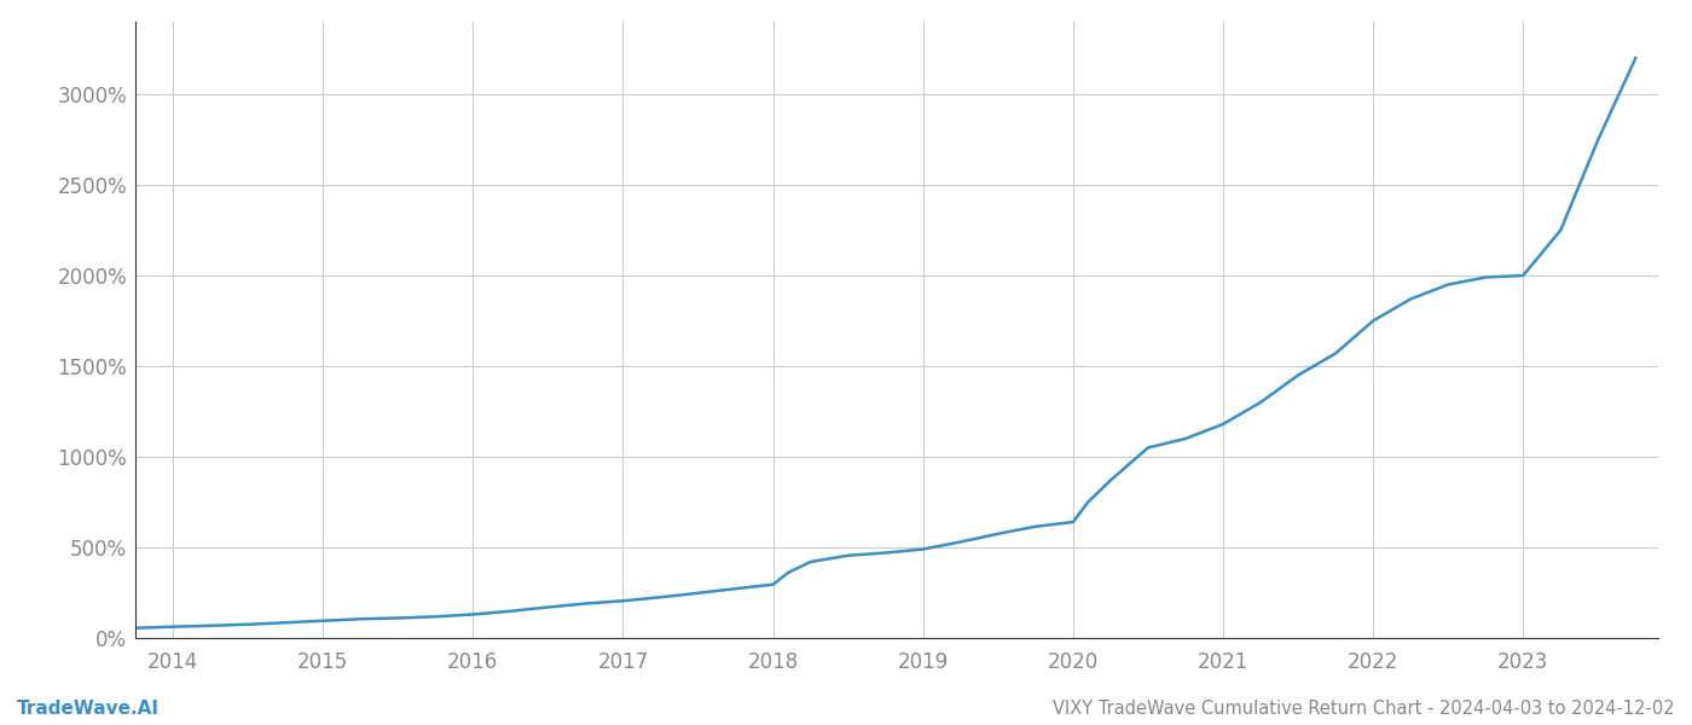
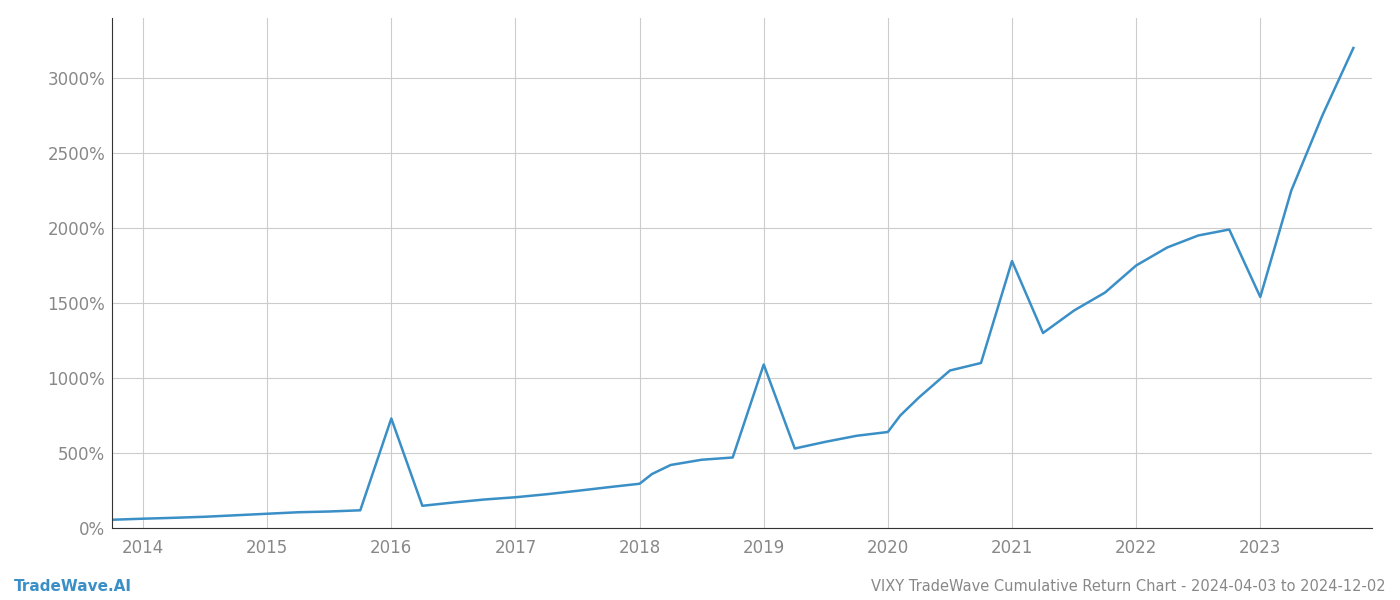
2016: 130% -> 730%
2019: 490% -> 1090%
2021: 1180% -> 1780%
2023: 2000% -> 1540%
